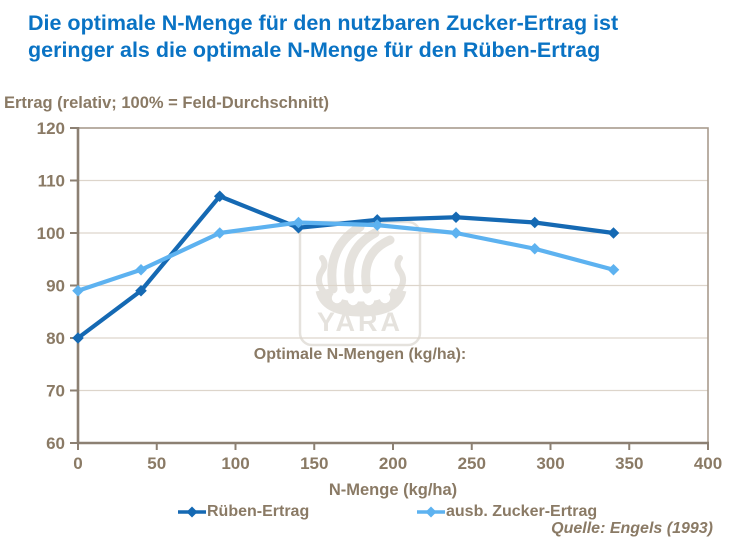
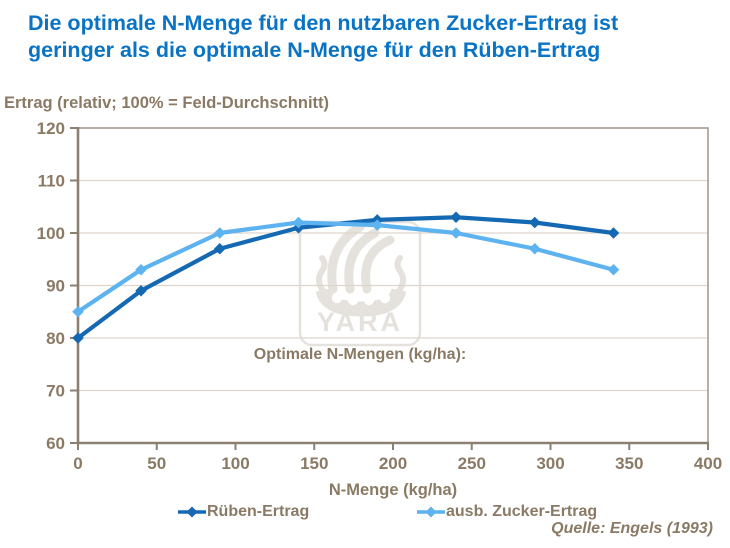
ausb. Zucker-Ertrag/0: 89 -> 85
Rüben-Ertrag/90: 107 -> 97
